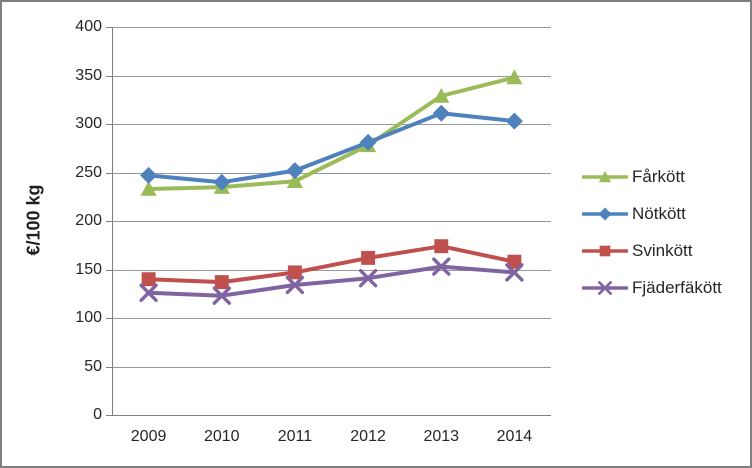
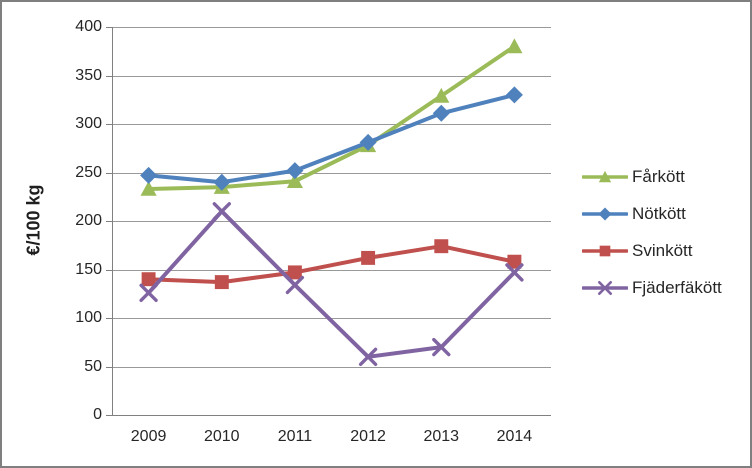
Fjäderfäkött/2010: 120 -> 210
Fjäderfäkött/2012: 140 -> 60
Fjäderfäkött/2013: 150 -> 70
Fårkött/2014: 350 -> 380
Nötkött/2014: 300 -> 330
